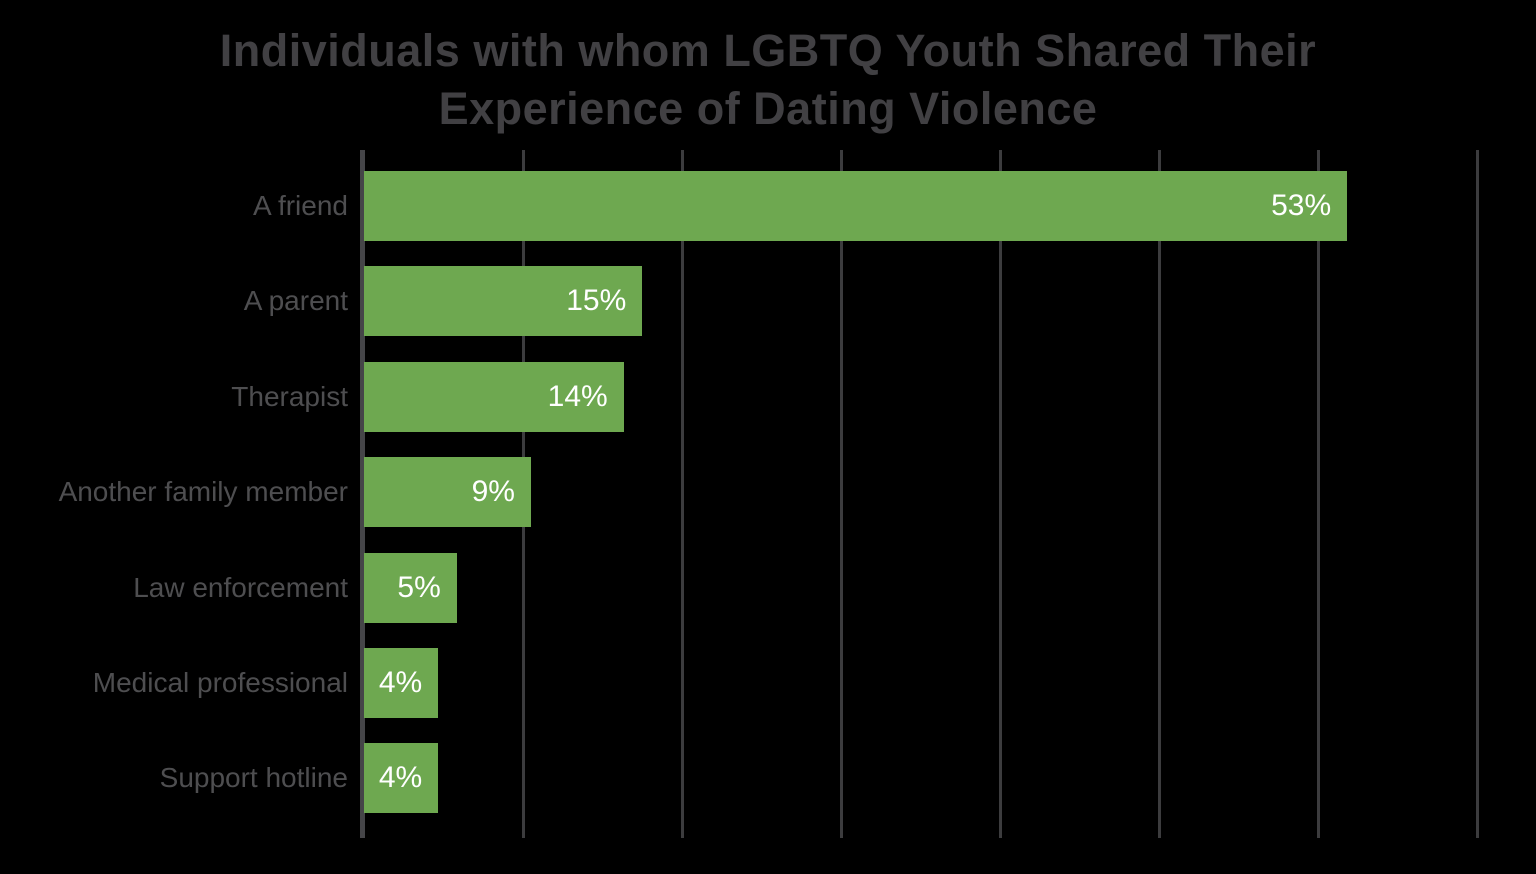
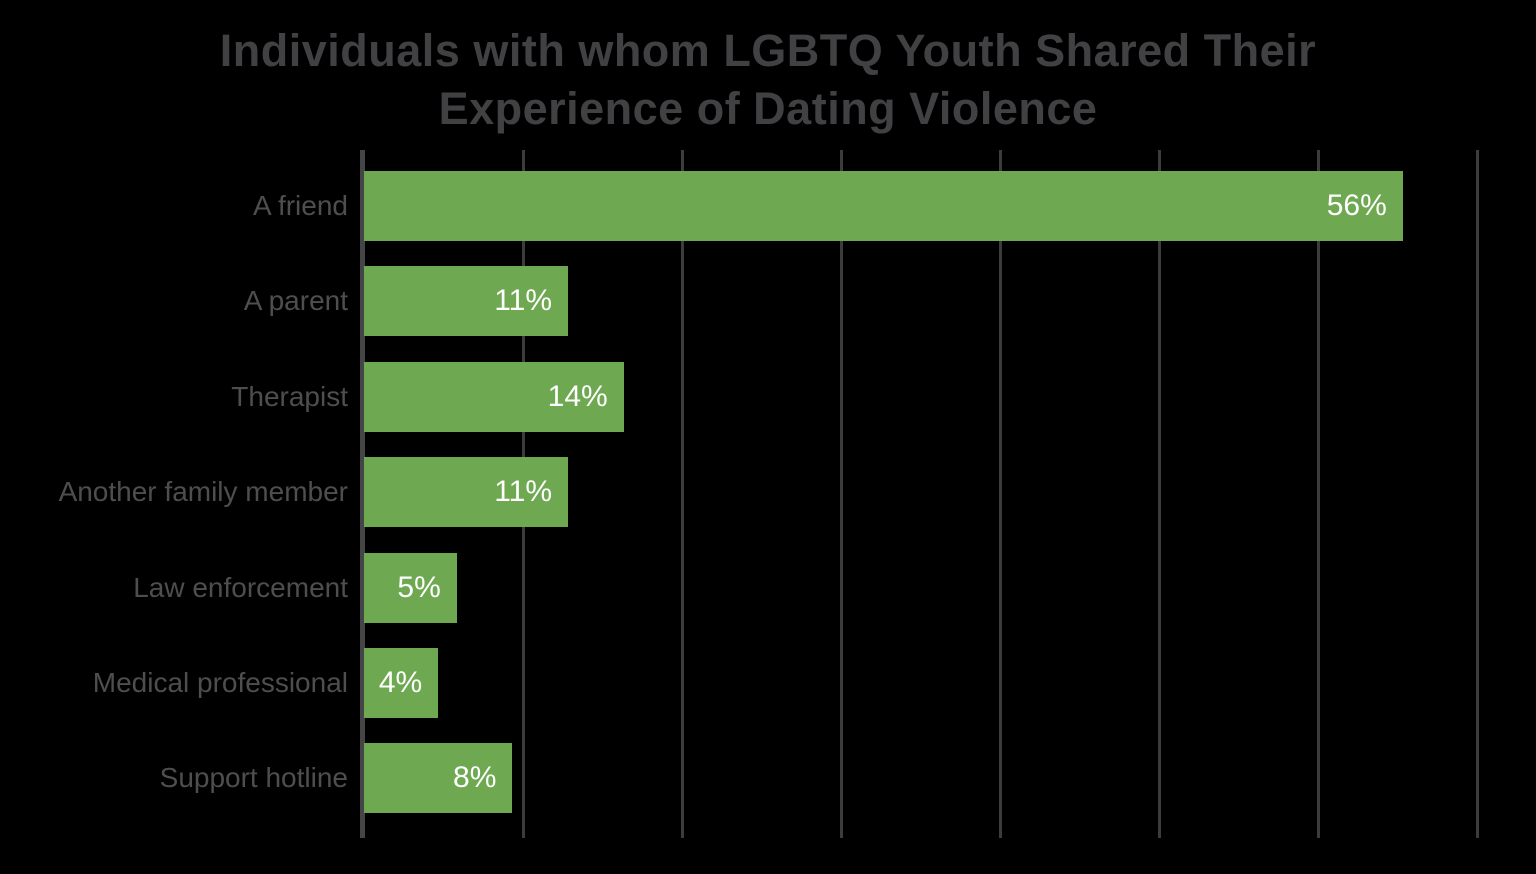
A friend: 53% -> 56%
A parent: 15% -> 11%
Another family member: 9% -> 11%
Support hotline: 4% -> 8%
